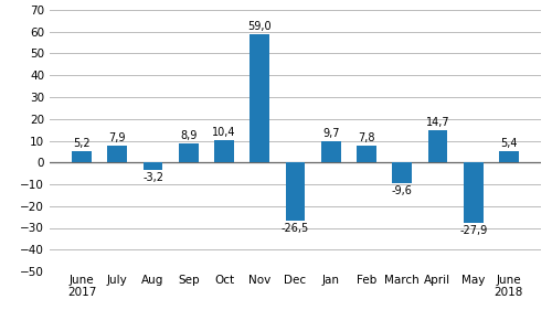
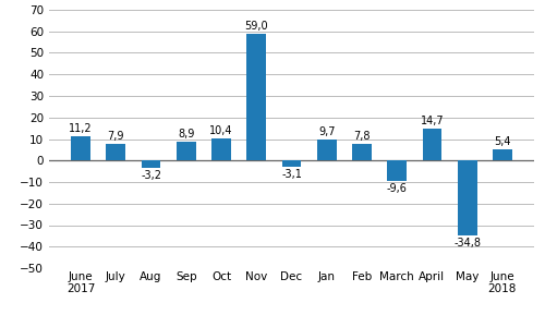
June 2017: 5,2 -> 11,2
Dec: -26,5 -> -3,1
May: -27,9 -> -34,8
